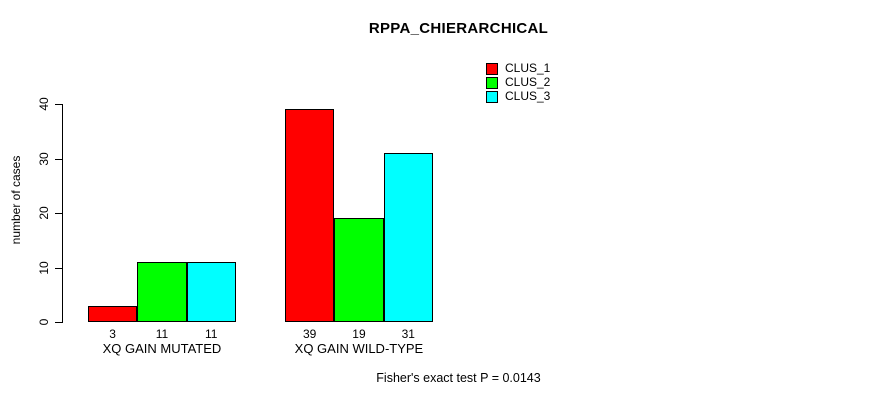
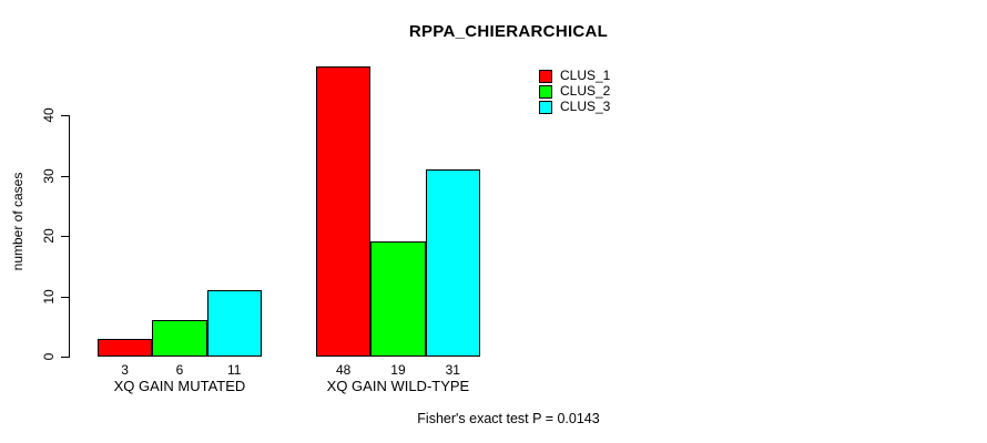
CLUS_2/XQ GAIN MUTATED: 11 -> 6
CLUS_1/XQ GAIN WILD-TYPE: 39 -> 48
